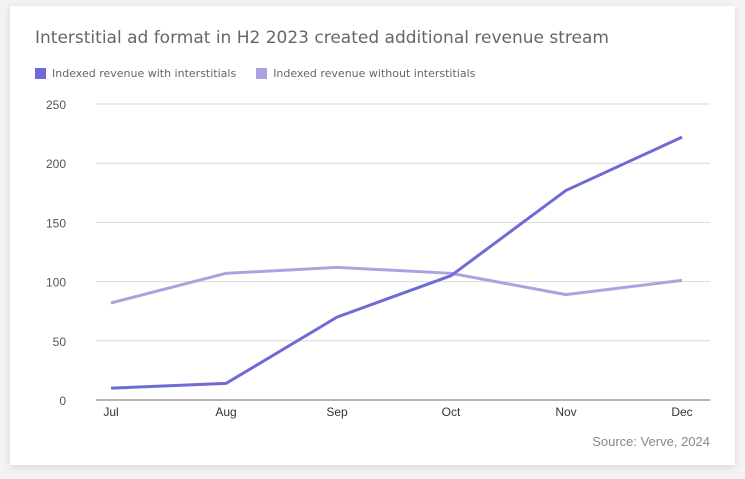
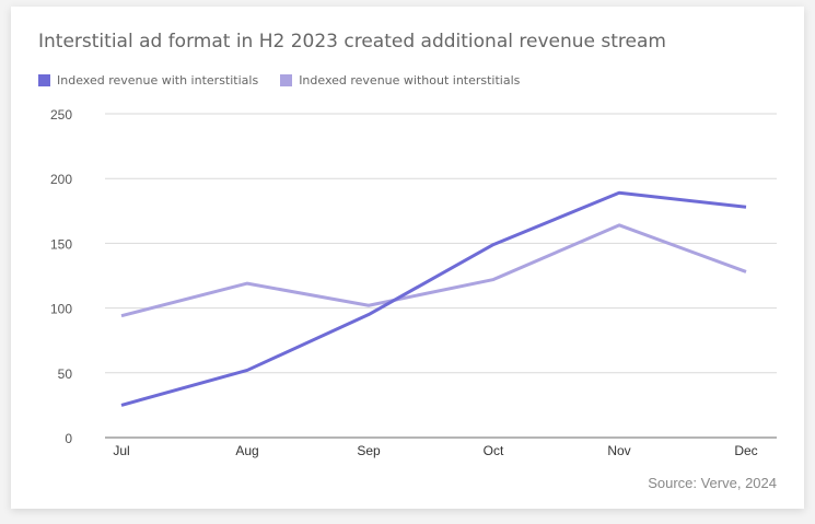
Indexed revenue with interstitials/Jul: 10 -> 25
Indexed revenue without interstitials/Jul: 82 -> 94
Indexed revenue with interstitials/Aug: 14 -> 52
Indexed revenue without interstitials/Aug: 107 -> 119
Indexed revenue with interstitials/Sep: 70 -> 95
Indexed revenue without interstitials/Sep: 112 -> 102
Indexed revenue with interstitials/Oct: 105 -> 149
Indexed revenue without interstitials/Oct: 107 -> 122
Indexed revenue with interstitials/Nov: 177 -> 189
Indexed revenue without interstitials/Nov: 89 -> 164
Indexed revenue with interstitials/Dec: 222 -> 178
Indexed revenue without interstitials/Dec: 101 -> 128
